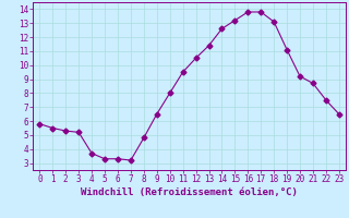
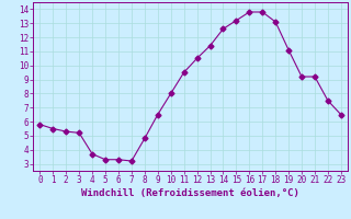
21: 8.7 -> 9.2
